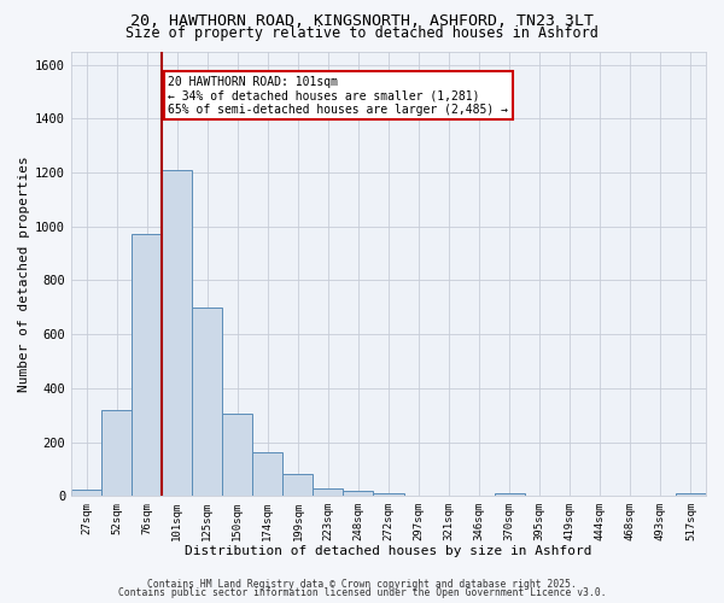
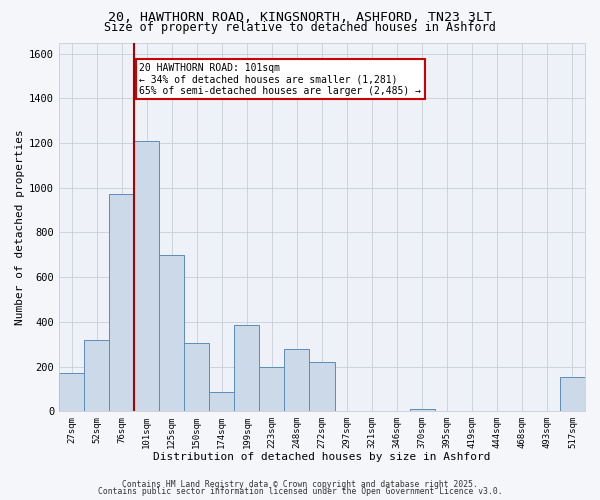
27sqm: 25 -> 170
174sqm: 160 -> 85
199sqm: 80 -> 385
223sqm: 28 -> 200
248sqm: 18 -> 280
272sqm: 12 -> 220
517sqm: 12 -> 155
